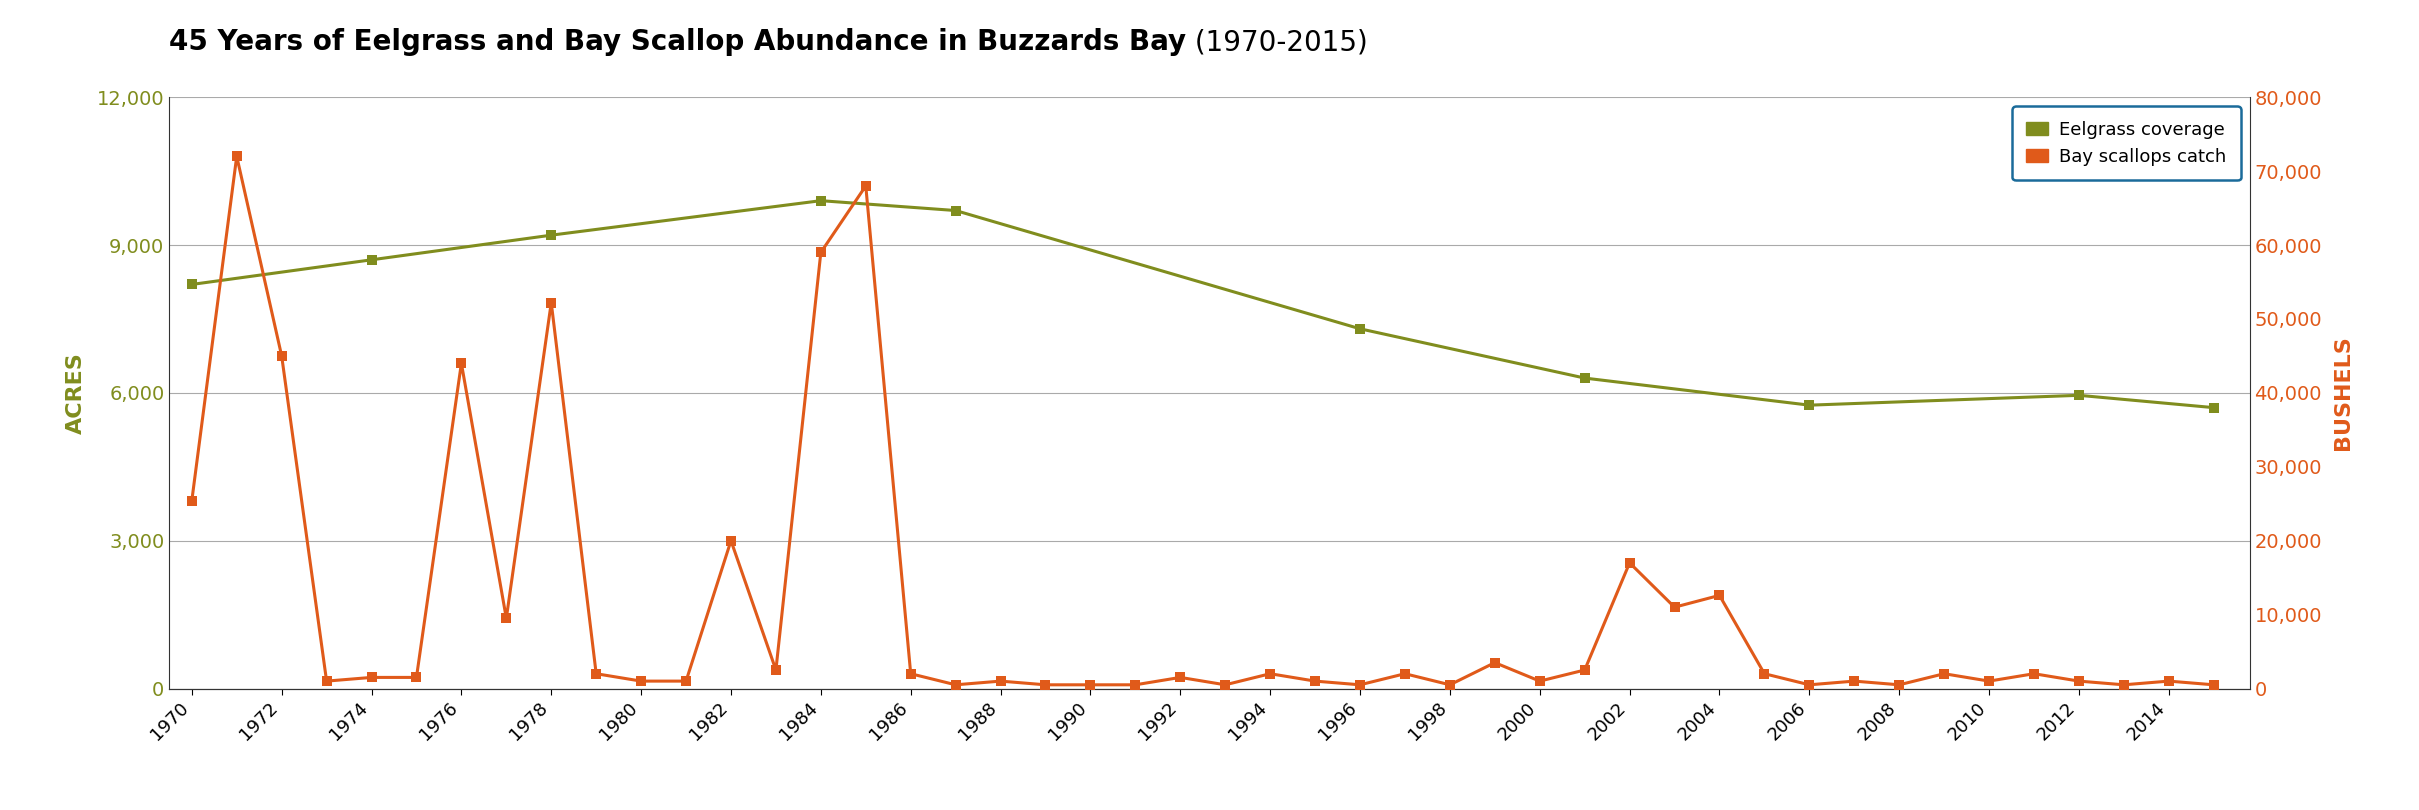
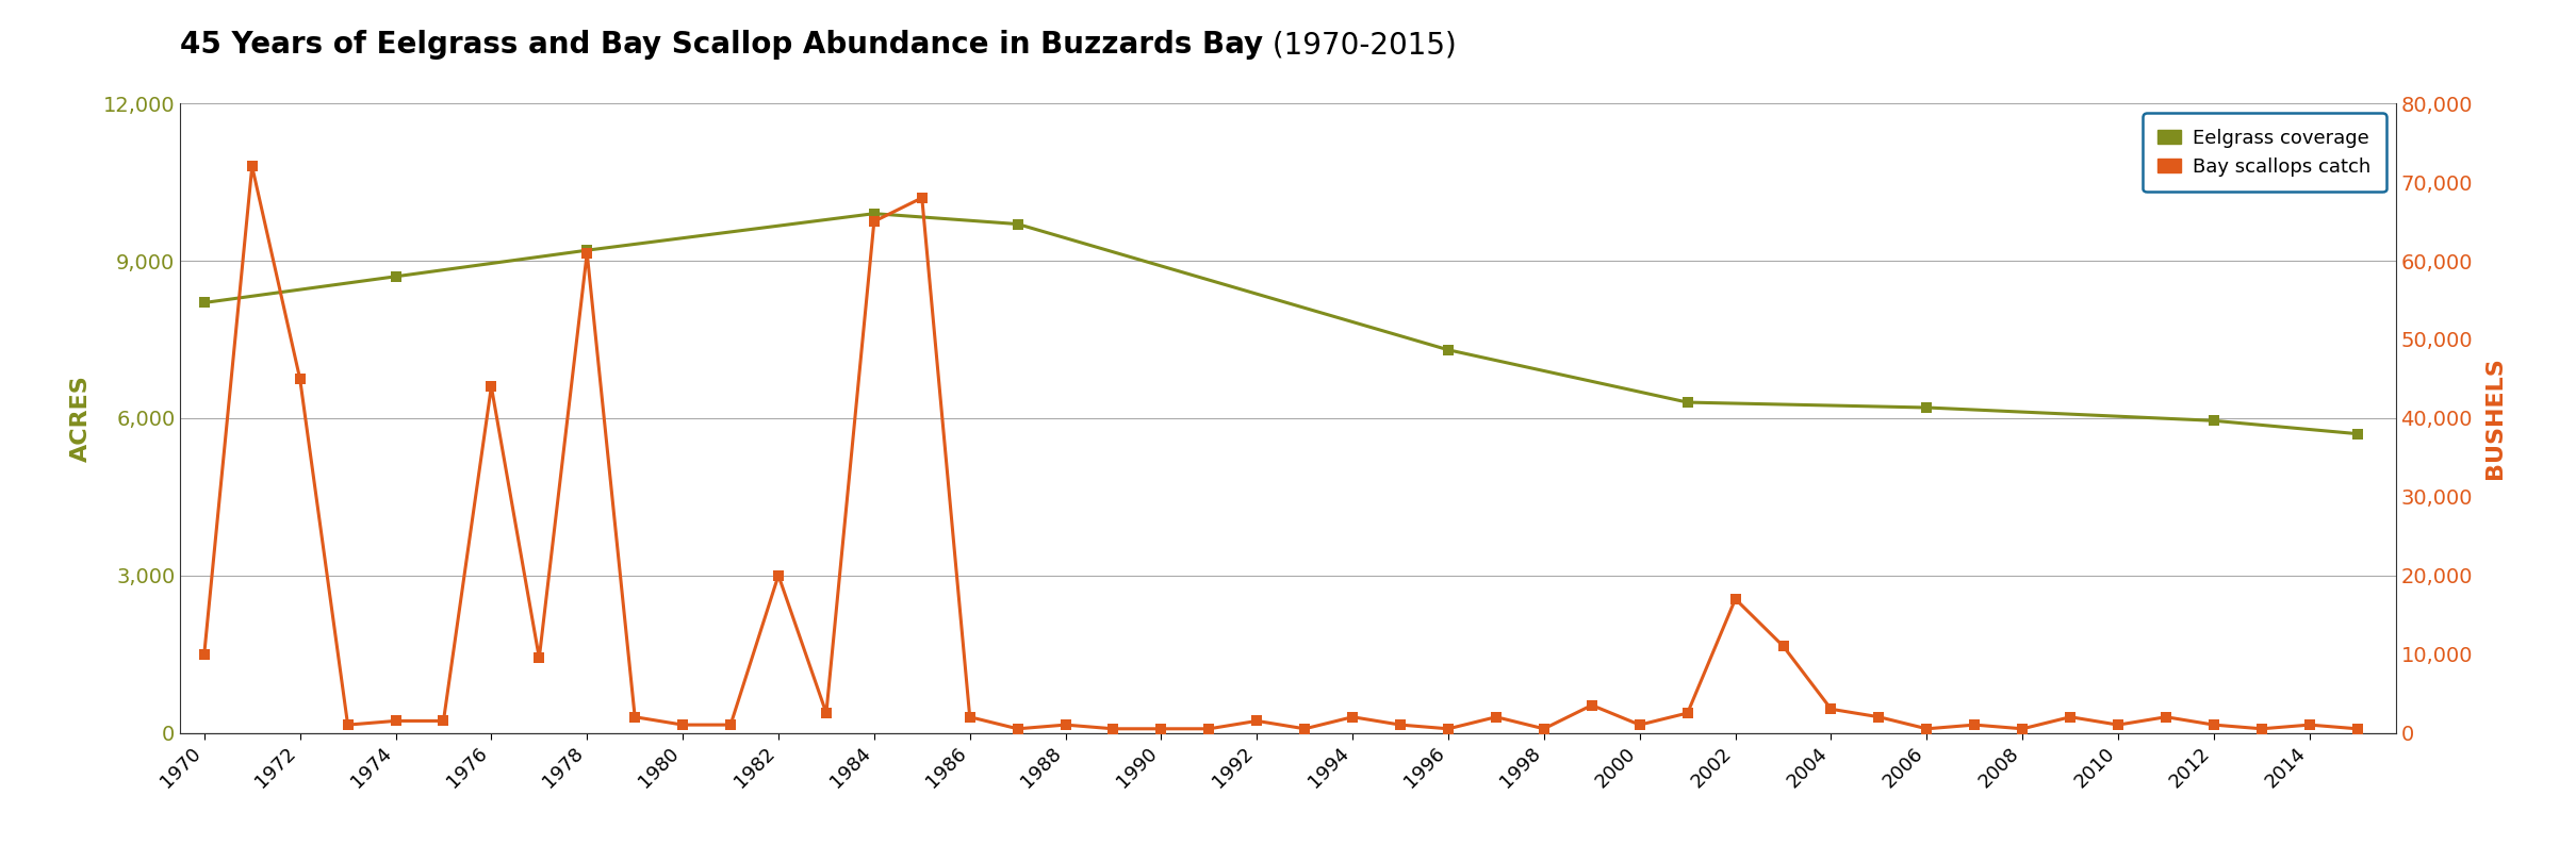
Bay scallops catch/1970: 25,400 -> 10,000
Bay scallops catch/1978: 52,200 -> 61,000
Bay scallops catch/1984: 59,000 -> 65,000
Bay scallops catch/2004: 12,600 -> 3,000
Eelgrass coverage/2006: 5,750 -> 6,200
